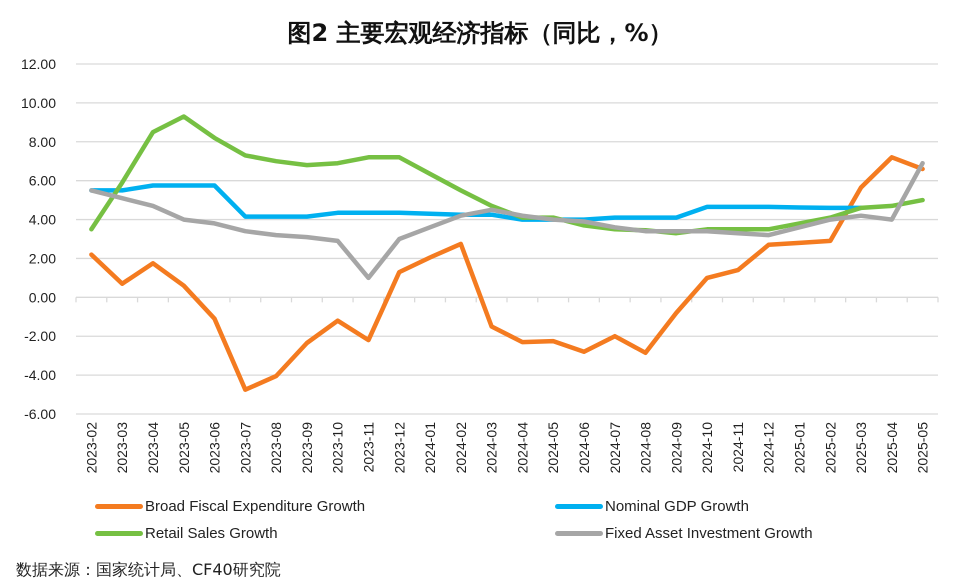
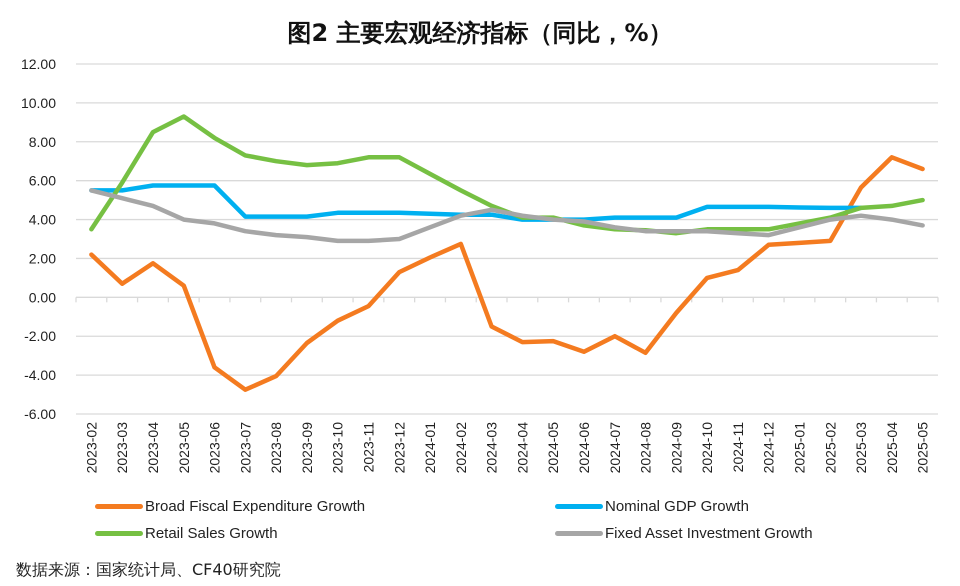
Broad Fiscal Expenditure Growth/2023-06: -1.1 -> -3.6
Broad Fiscal Expenditure Growth/2023-11: -2.2 -> -0.5
Fixed Asset Investment Growth/2023-11: 1.0 -> 2.9
Fixed Asset Investment Growth/2025-05: 6.9 -> 3.7
